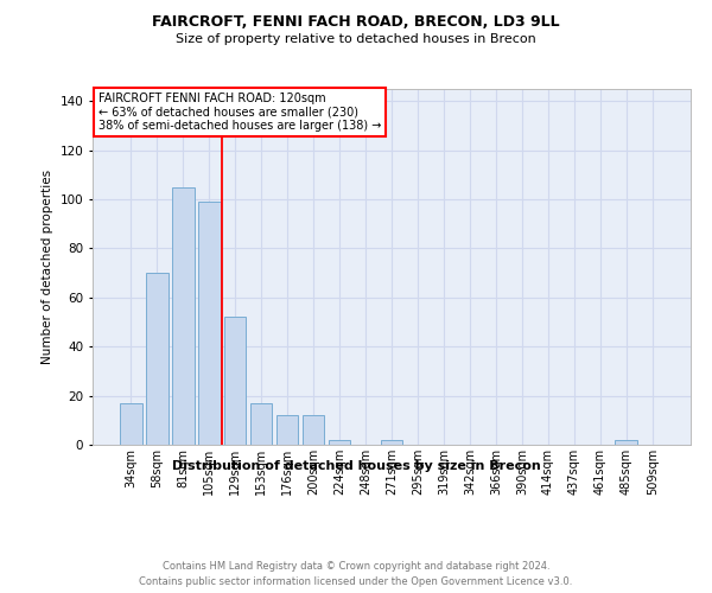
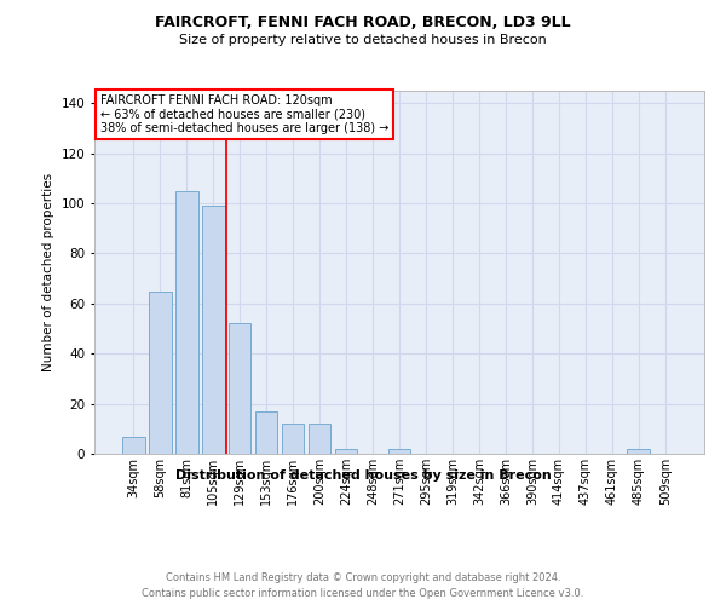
34sqm: 17 -> 7
58sqm: 70 -> 65
